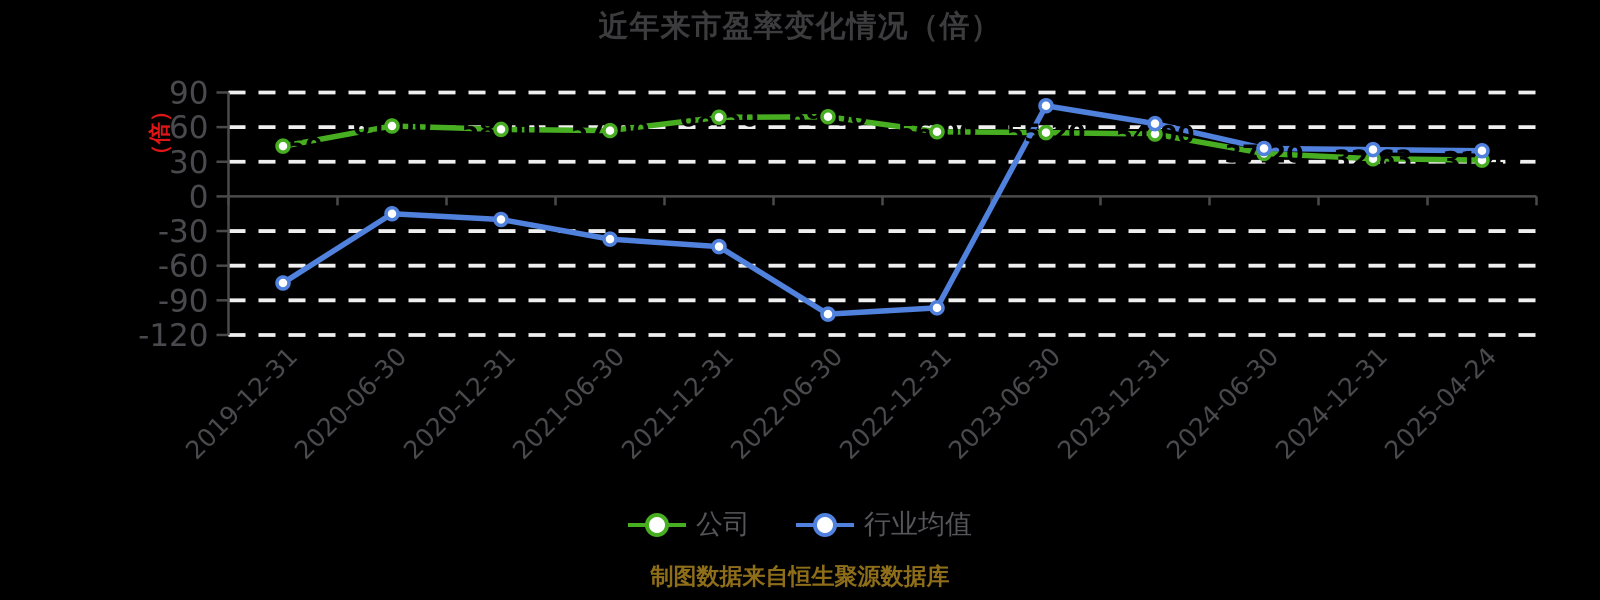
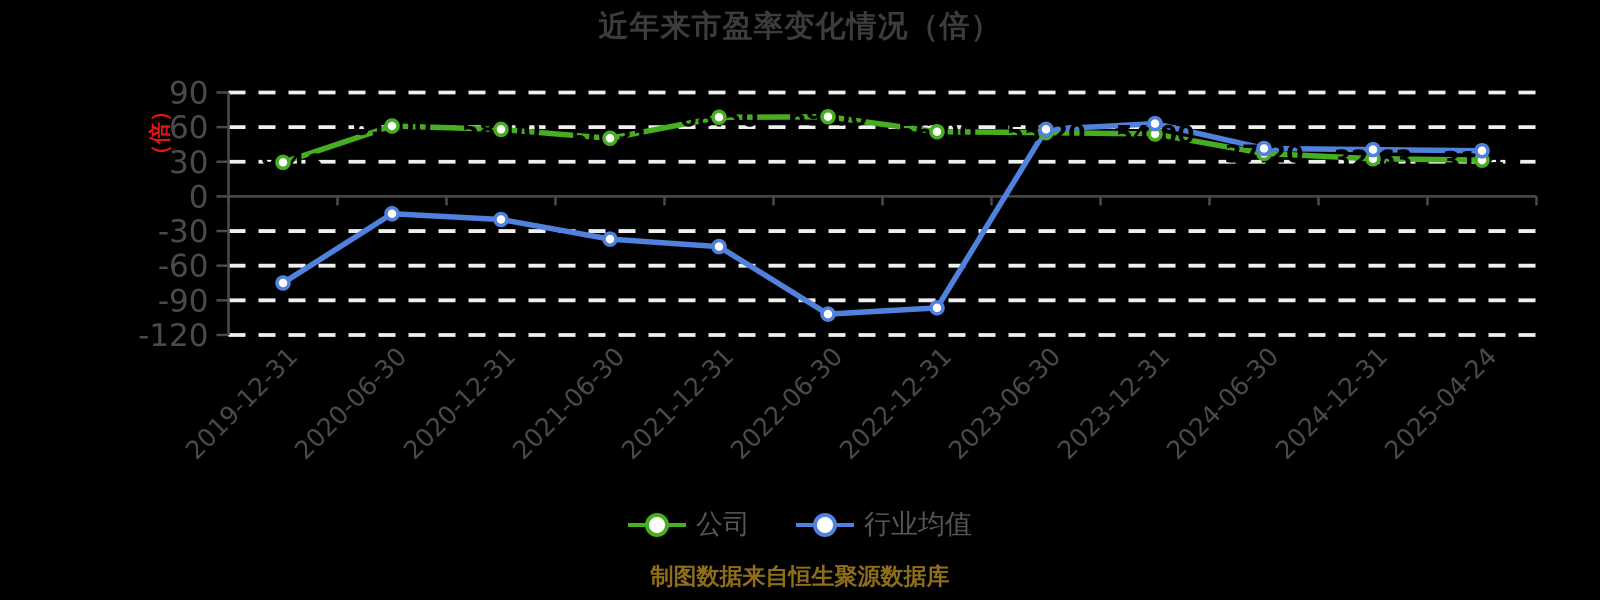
公司/2019-12-31: 43.50 -> 29.46
公司/2021-06-30: 57.00 -> 50.31
行业均值/2023-06-30: 78 -> 58
